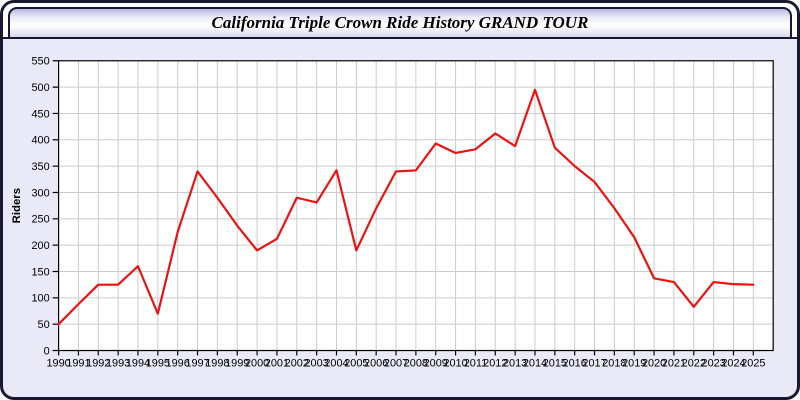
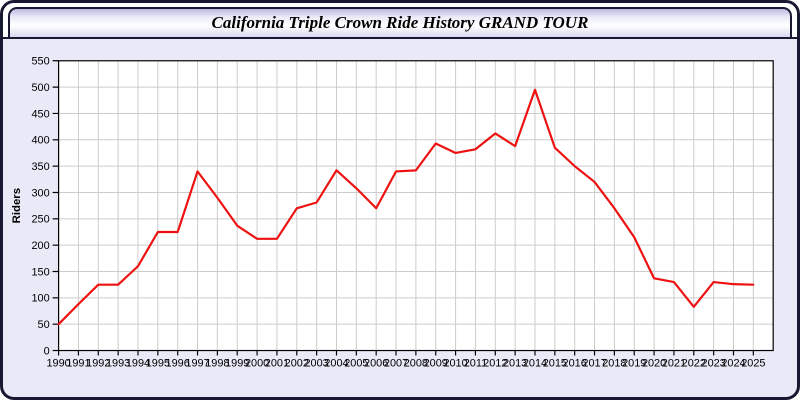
1995: 70 -> 220
2000: 190 -> 210
2002: 290 -> 270
2005: 190 -> 310
